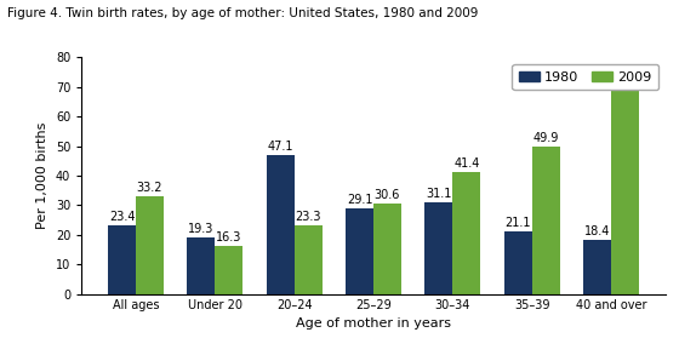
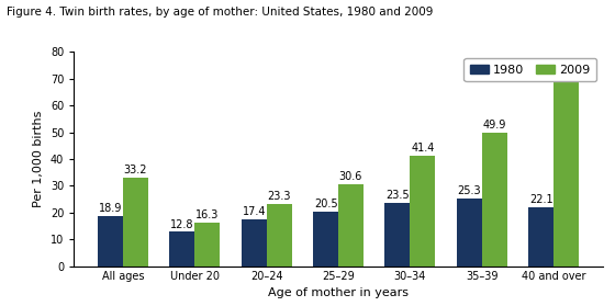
1980/All ages: 23.4 -> 18.9
1980/Under 20: 19.3 -> 12.8
1980/20–24: 47.1 -> 17.4
1980/25–29: 29.1 -> 20.5
1980/30–34: 31.1 -> 23.5
1980/35–39: 21.1 -> 25.3
1980/40 and over: 18.4 -> 22.1
